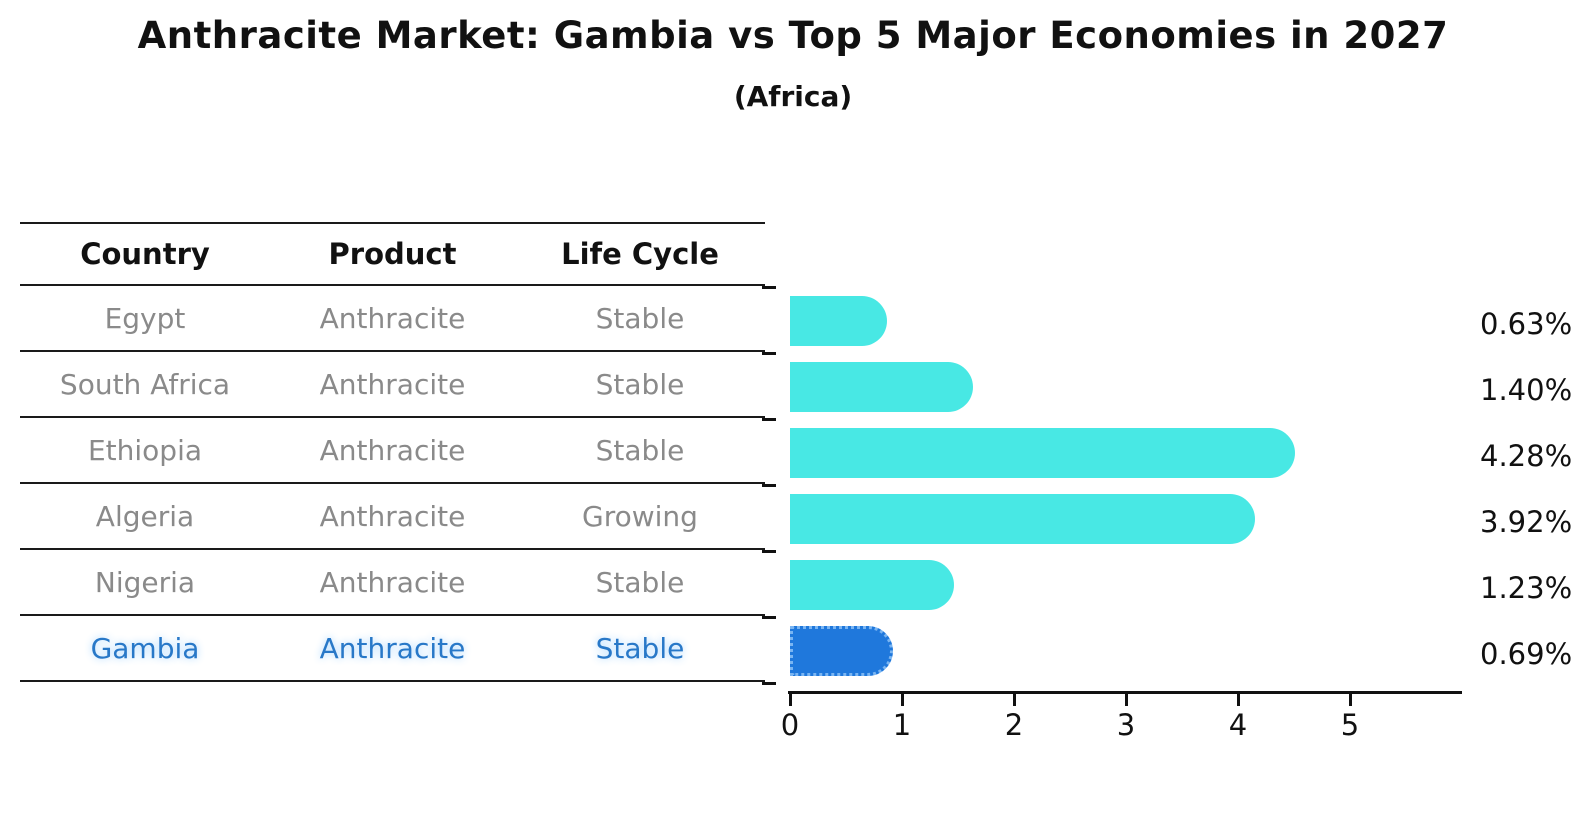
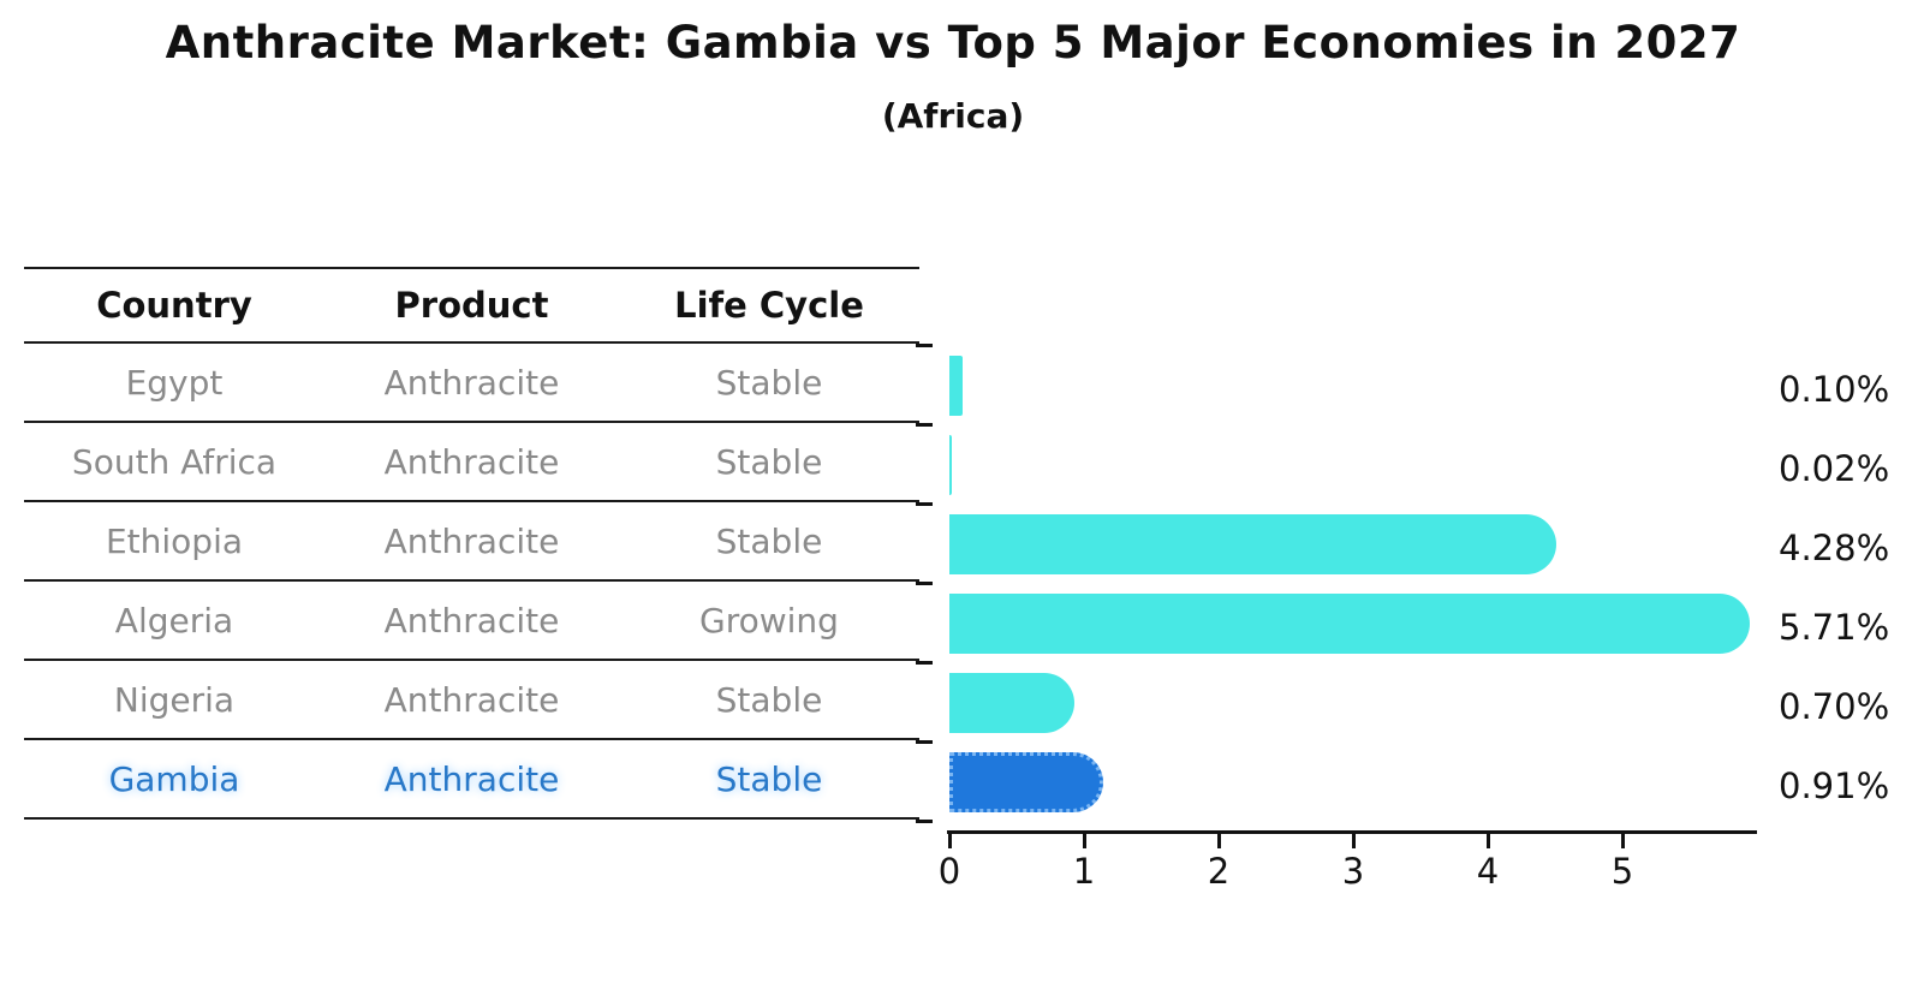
Egypt: 0.63% -> 0.10%
South Africa: 1.40% -> 0.02%
Algeria: 3.92% -> 5.71%
Nigeria: 1.23% -> 0.70%
Gambia: 0.69% -> 0.91%
